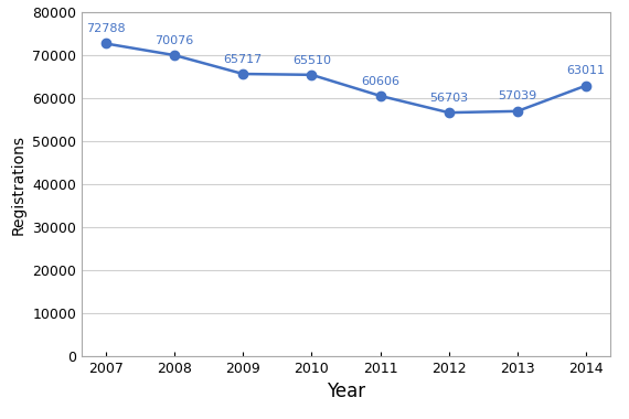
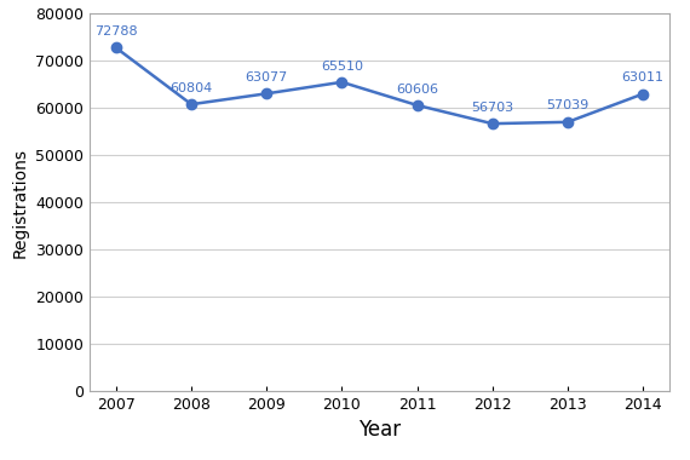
2008: 70076 -> 60804
2009: 65717 -> 63077
